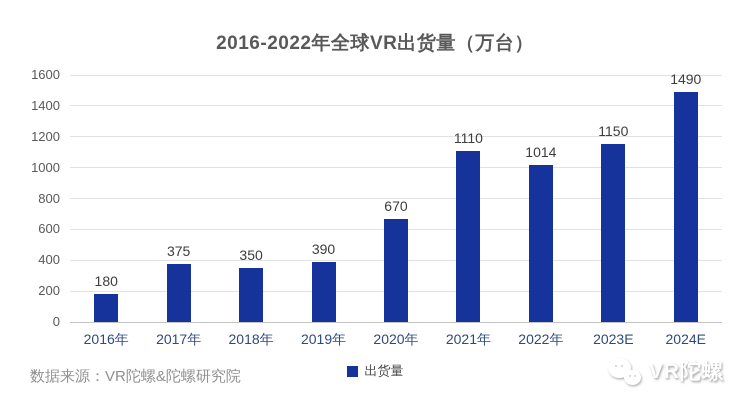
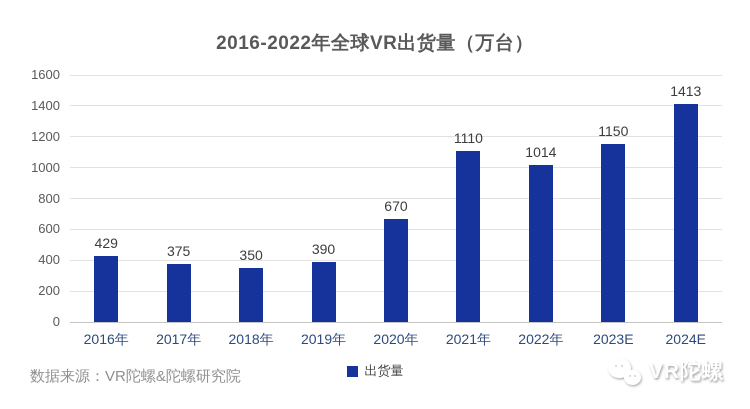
2016年: 180 -> 429
2024E: 1490 -> 1413
